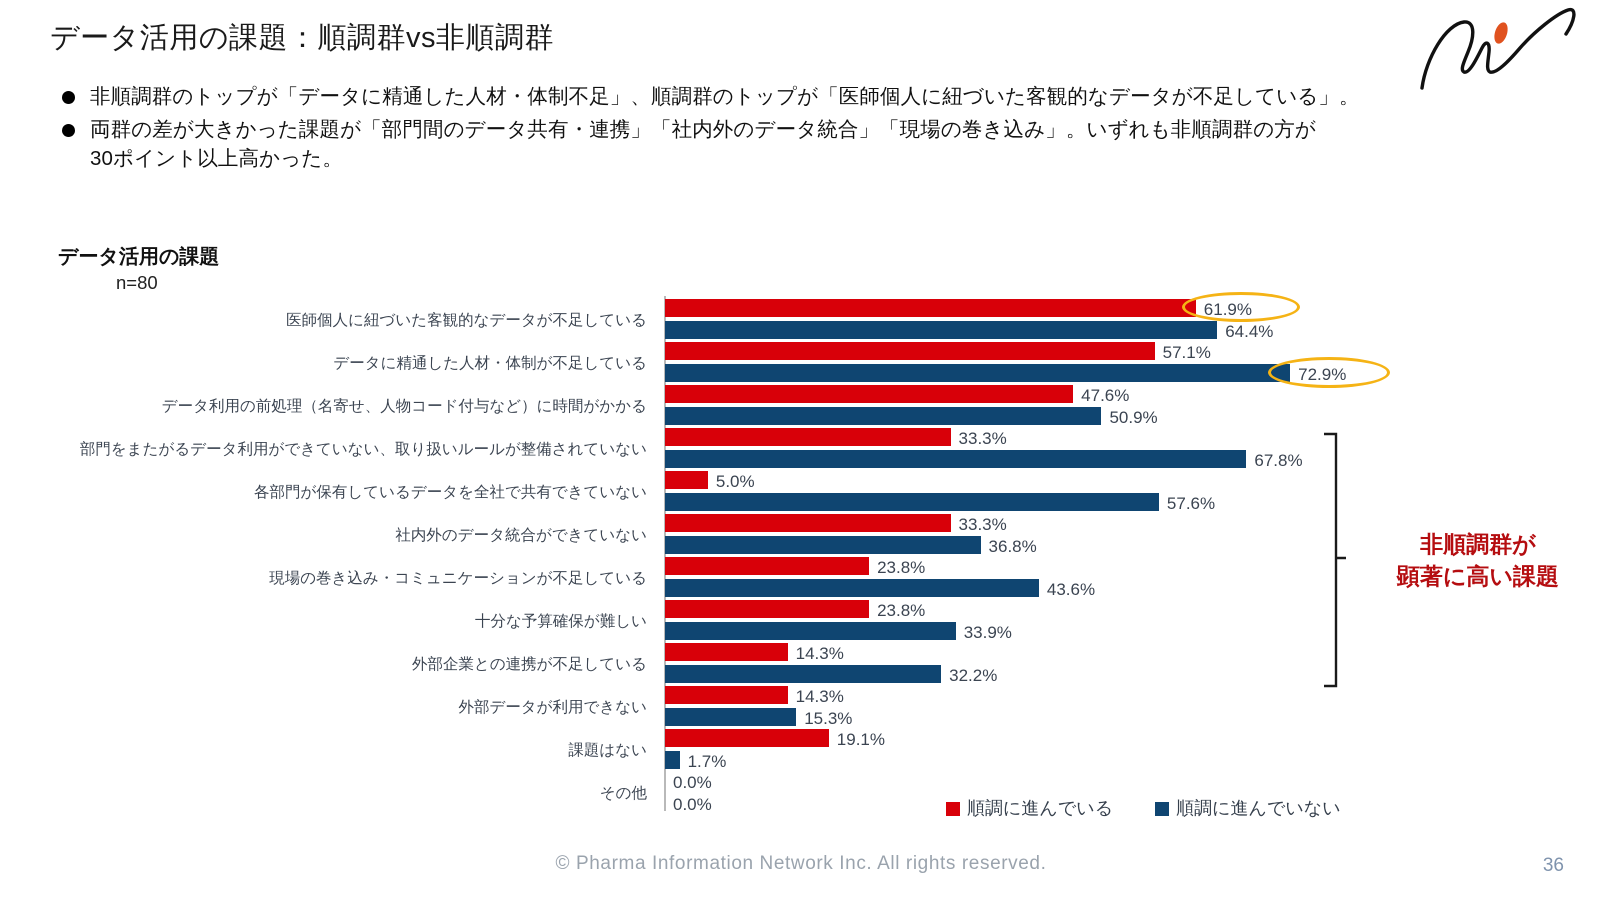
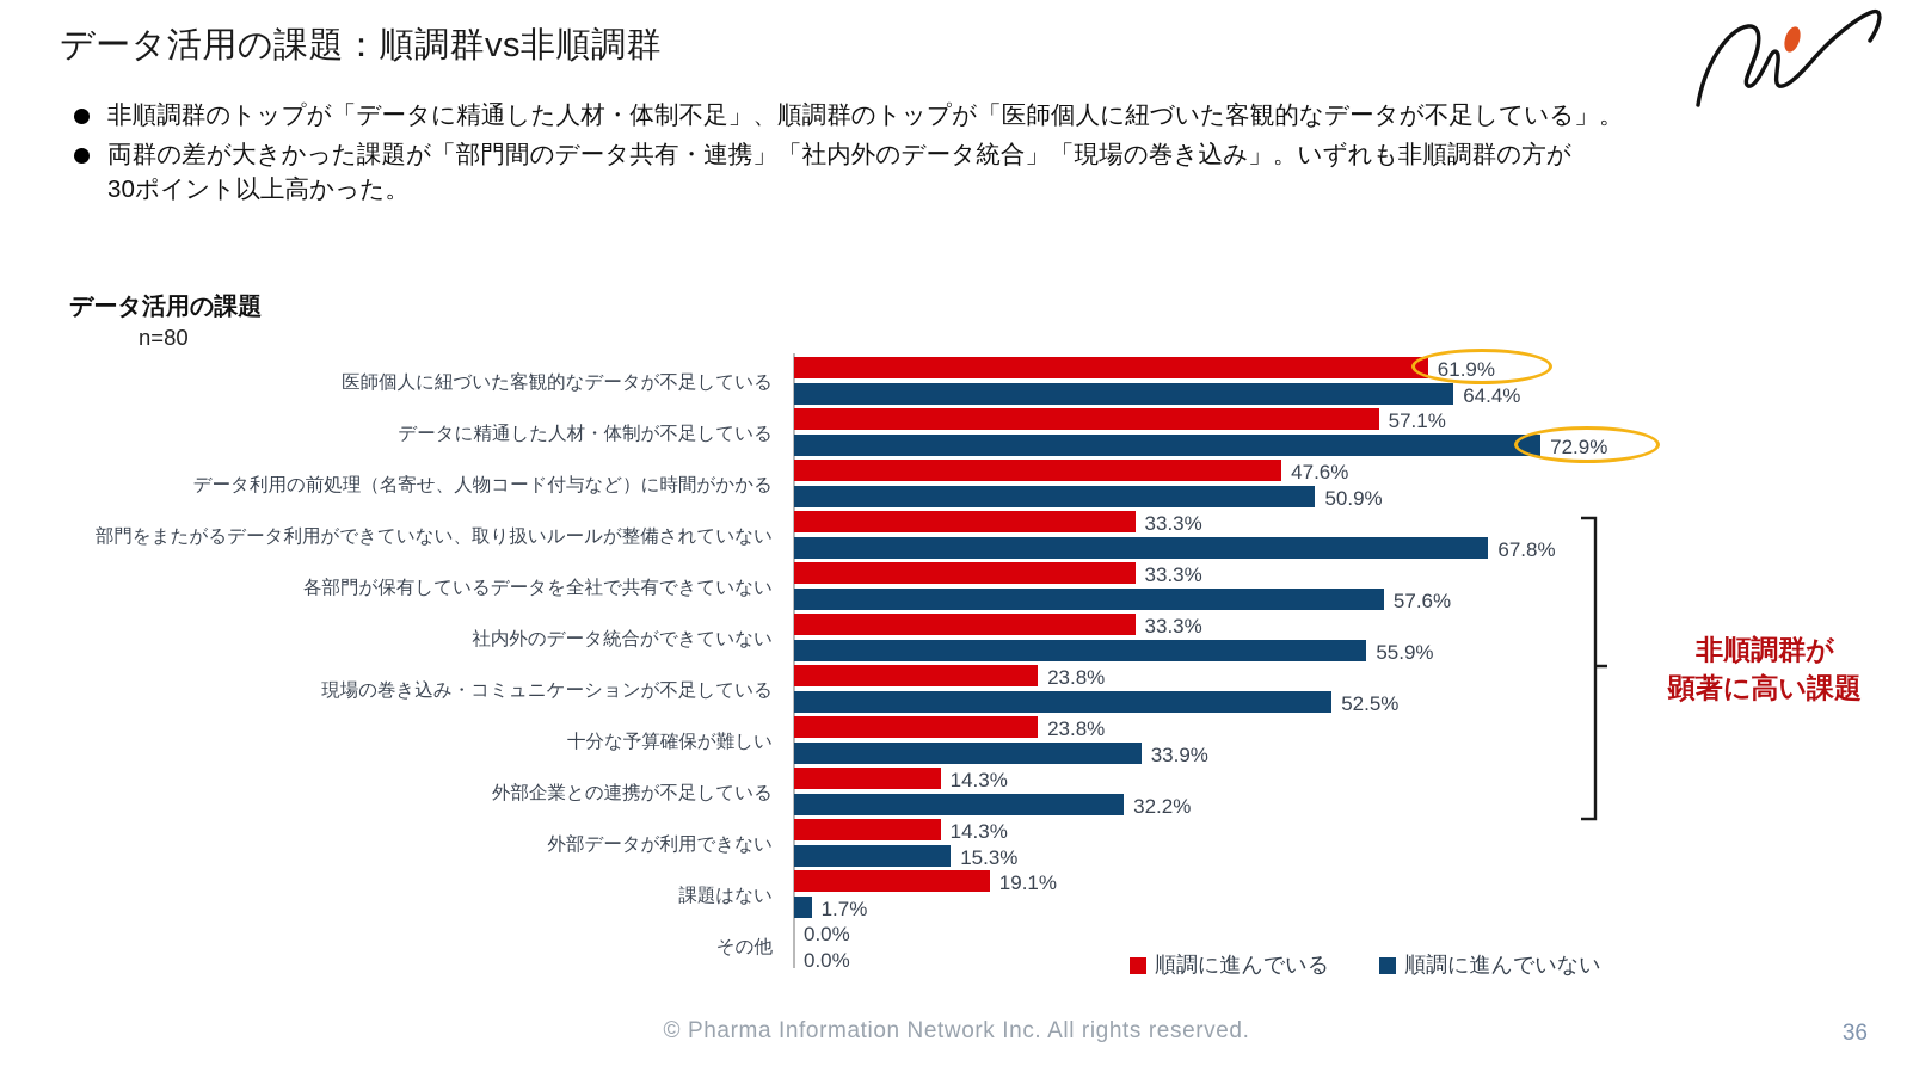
順調に進んでいる/各部門が保有しているデータを全社で共有できていない: 5.0% -> 33.3%
順調に進んでいない/社内外のデータ統合ができていない: 36.8% -> 55.9%
順調に進んでいない/現場の巻き込み・コミュニケーションが不足している: 43.6% -> 52.5%
